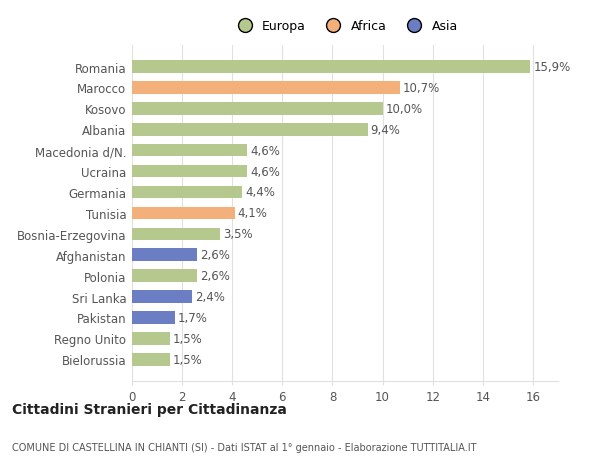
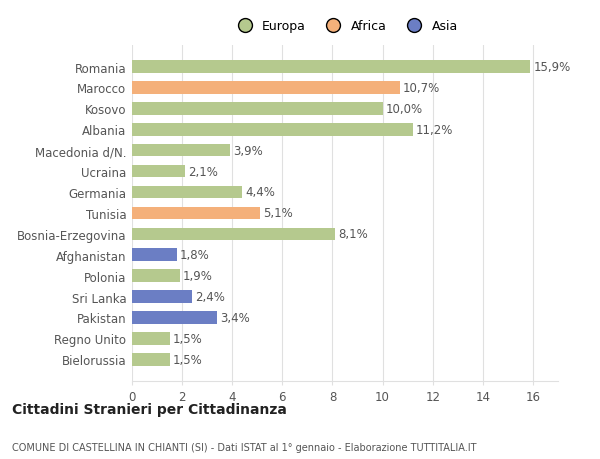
Albania: 9,4% -> 11,2%
Macedonia d/N.: 4,6% -> 3,9%
Ucraina: 4,6% -> 2,1%
Tunisia: 4,1% -> 5,1%
Bosnia-Erzegovina: 3,5% -> 8,1%
Afghanistan: 2,6% -> 1,8%
Polonia: 2,6% -> 1,9%
Pakistan: 1,7% -> 3,4%
